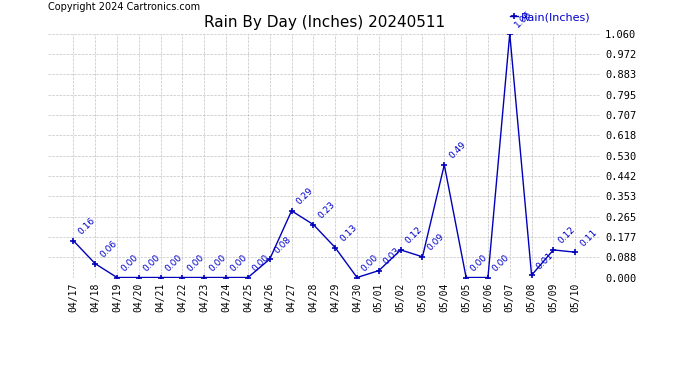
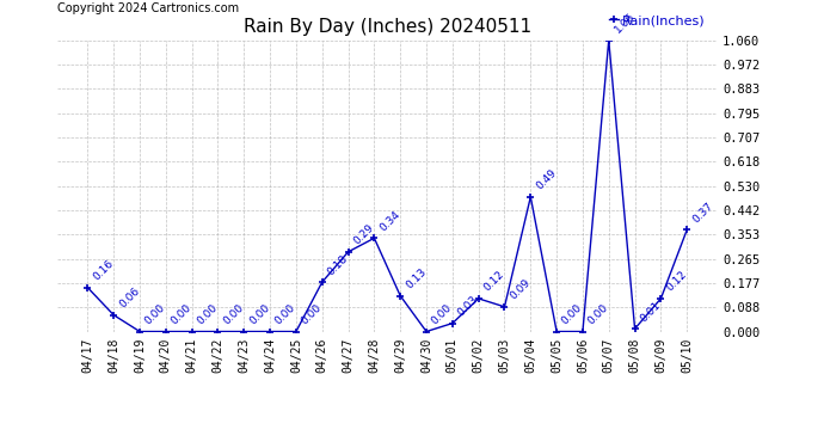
04/26: 0.08 -> 0.18
04/28: 0.23 -> 0.34
05/10: 0.11 -> 0.37
